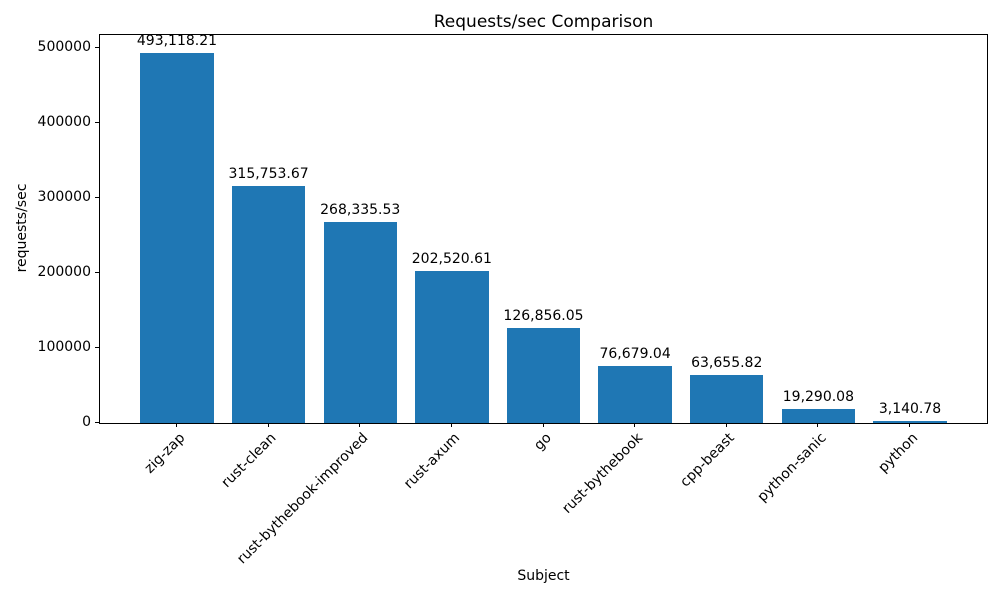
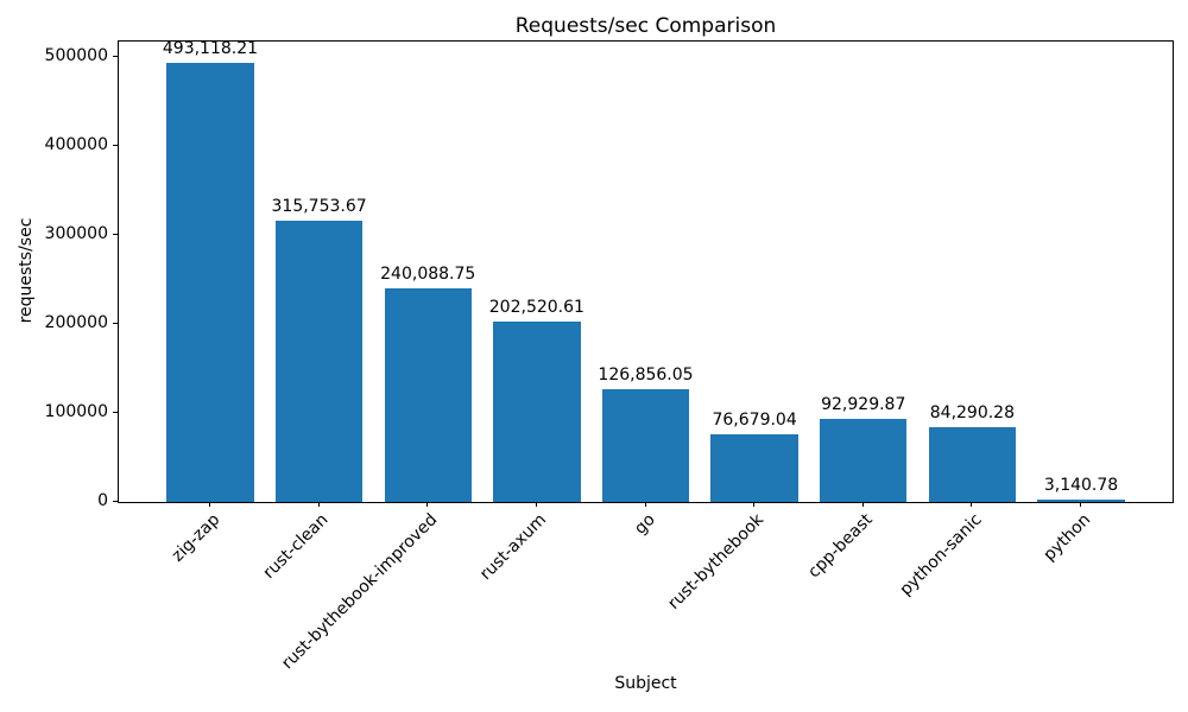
rust-bythebook-improved: 268,335.53 -> 240,088.75
cpp-beast: 63,655.82 -> 92,929.87
python-sanic: 19,290.08 -> 84,290.28
